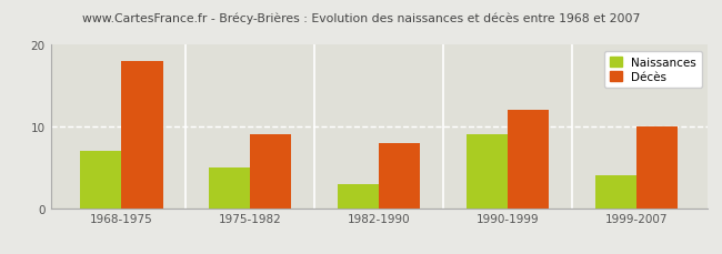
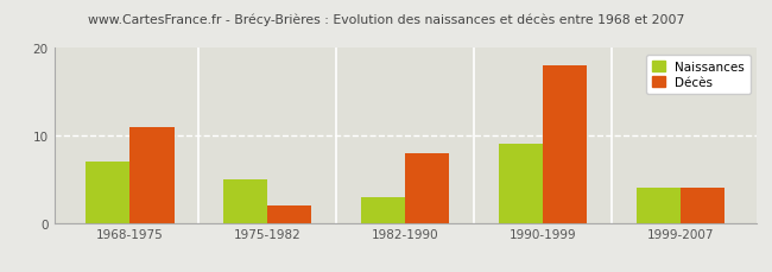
Décès/1968-1975: 18 -> 11
Décès/1975-1982: 9 -> 2
Décès/1990-1999: 12 -> 18
Décès/1999-2007: 10 -> 4
